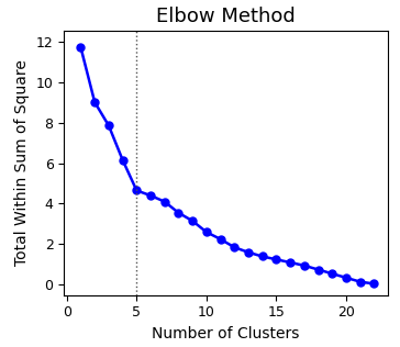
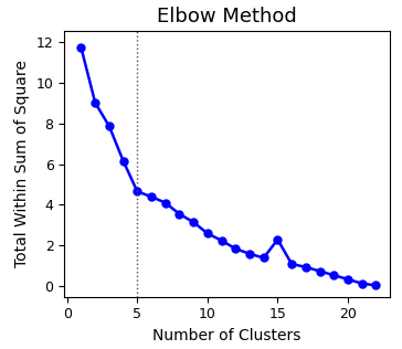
15: 1.2 -> 2.3
